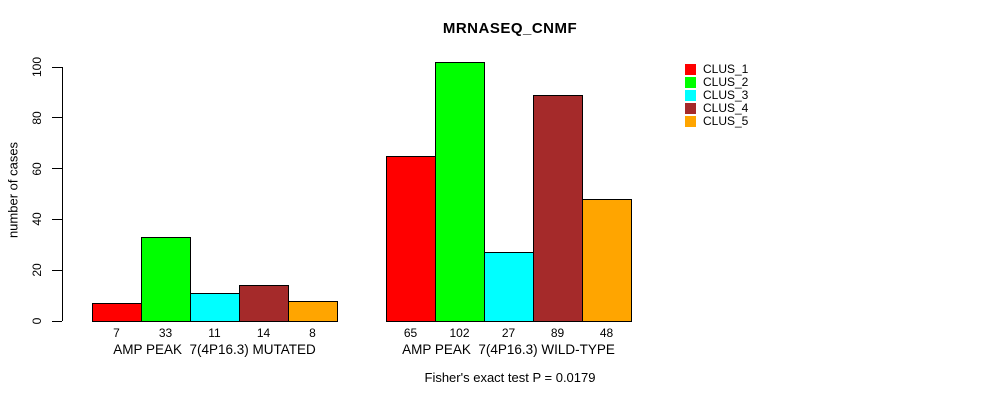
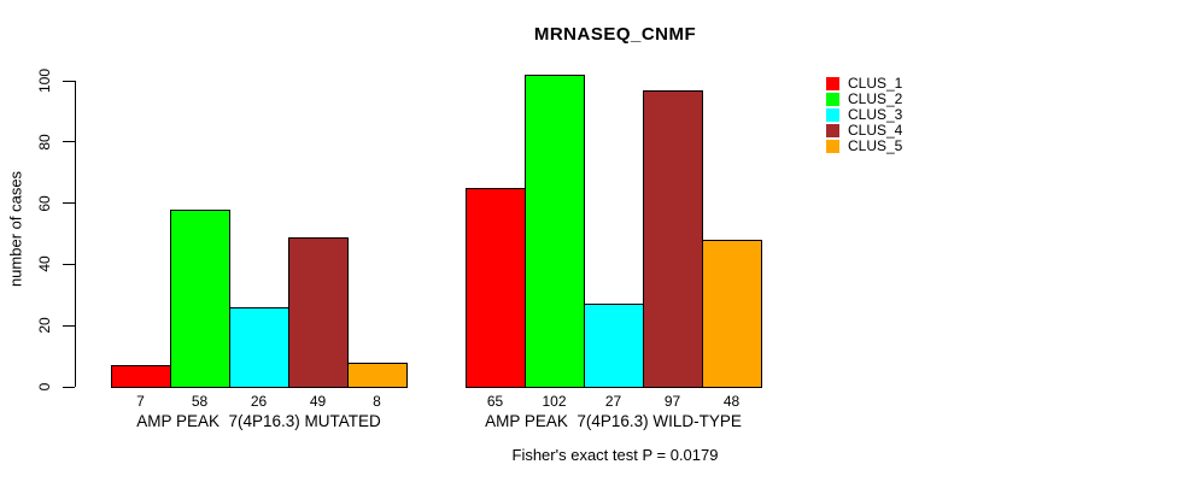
CLUS_2/AMP PEAK 7(4P16.3) MUTATED: 33 -> 58
CLUS_3/AMP PEAK 7(4P16.3) MUTATED: 11 -> 26
CLUS_4/AMP PEAK 7(4P16.3) MUTATED: 14 -> 49
CLUS_4/AMP PEAK 7(4P16.3) WILD-TYPE: 89 -> 97
